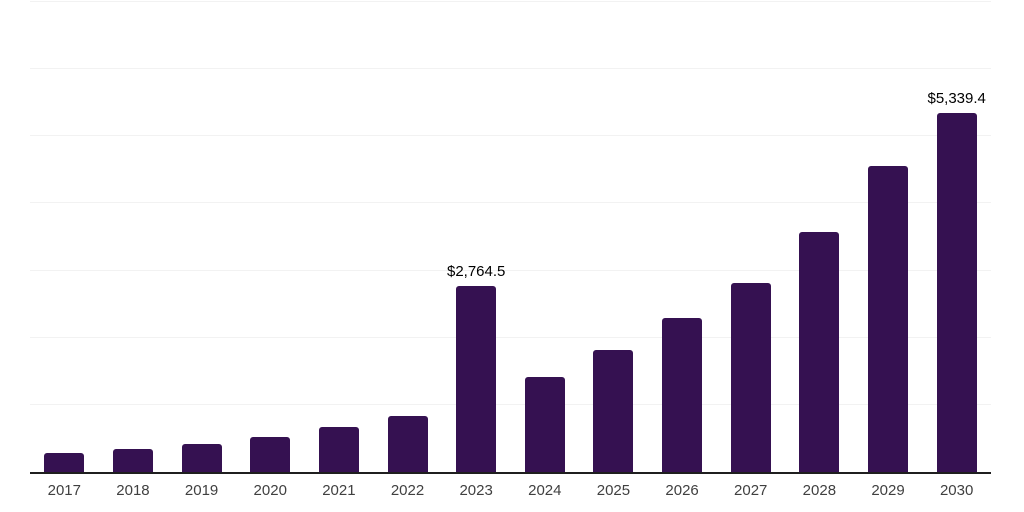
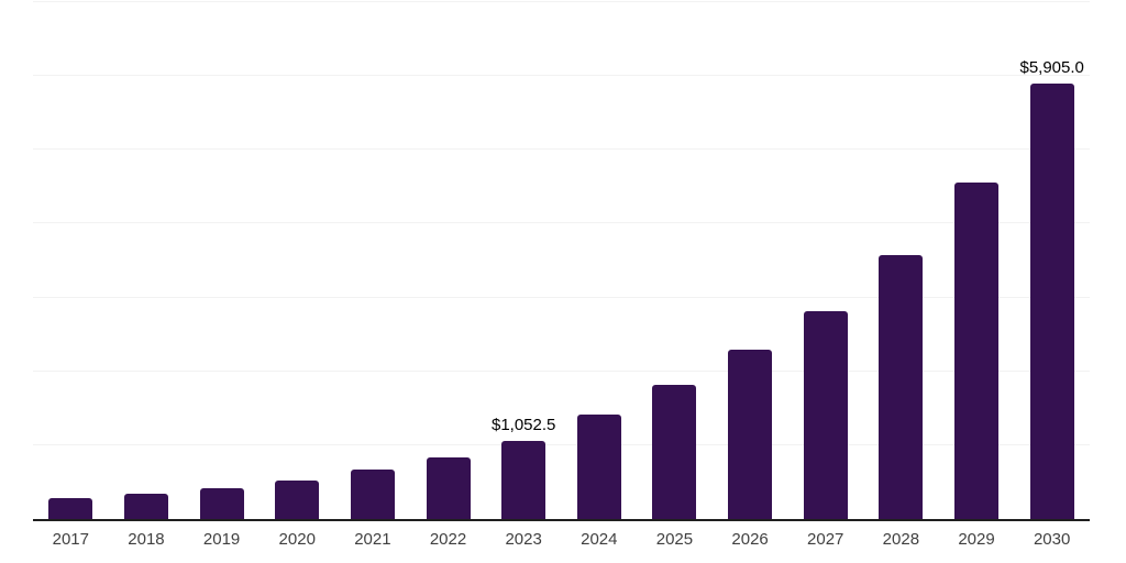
2023: $2,764.5 -> $1,052.5
2030: $5,339.4 -> $5,905.0
